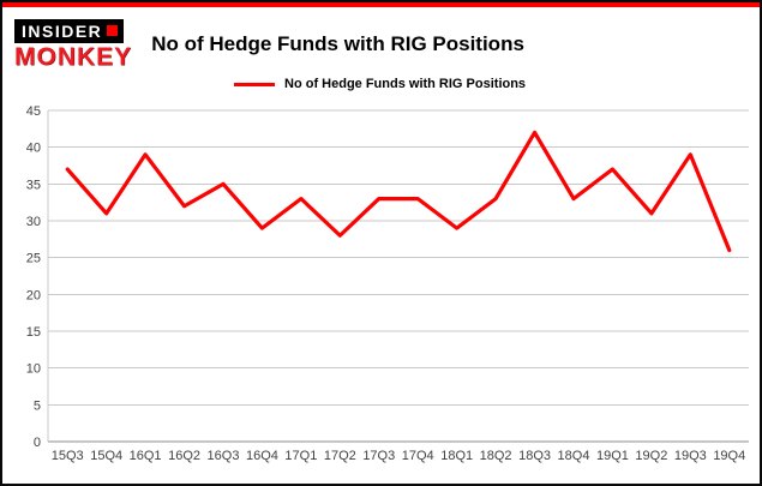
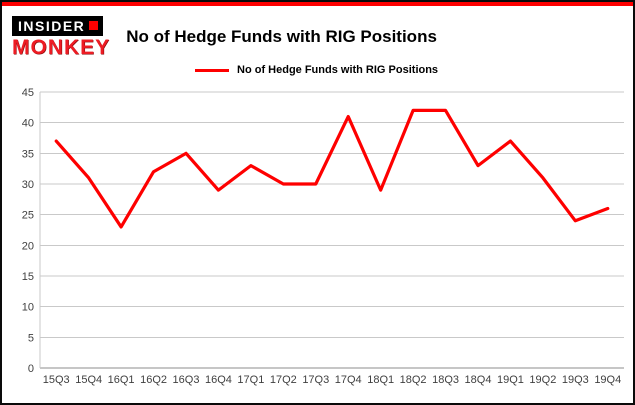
16Q1: 39 -> 23
17Q2: 28 -> 30
17Q3: 33 -> 30
17Q4: 33 -> 41
18Q2: 33 -> 42
19Q3: 39 -> 24
